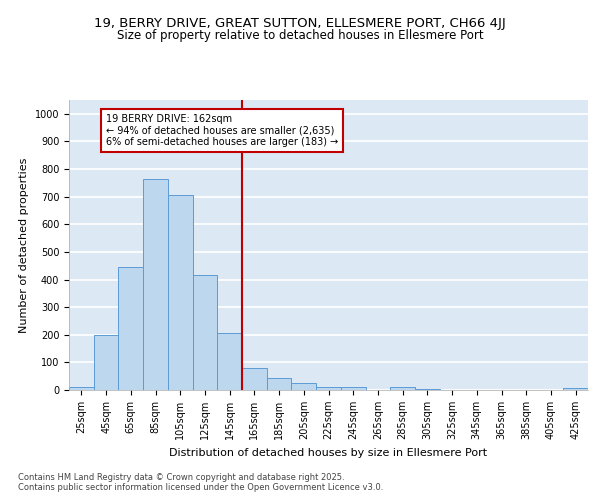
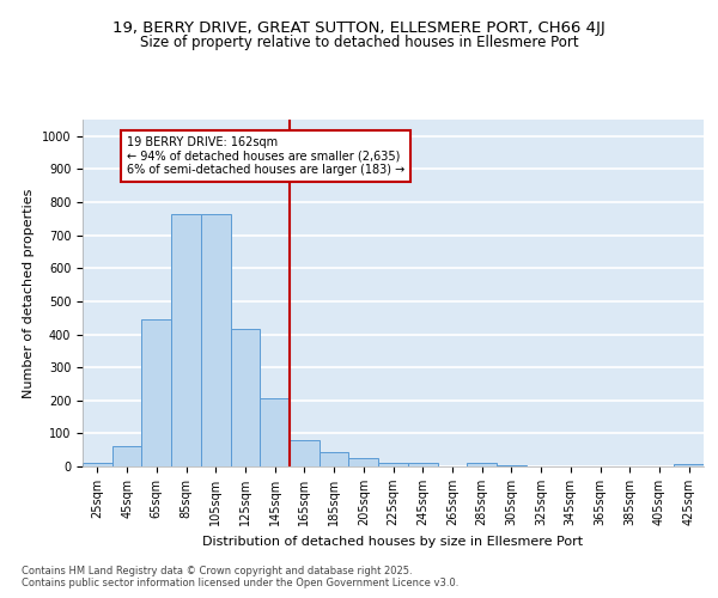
45sqm: 200 -> 63
105sqm: 705 -> 765
